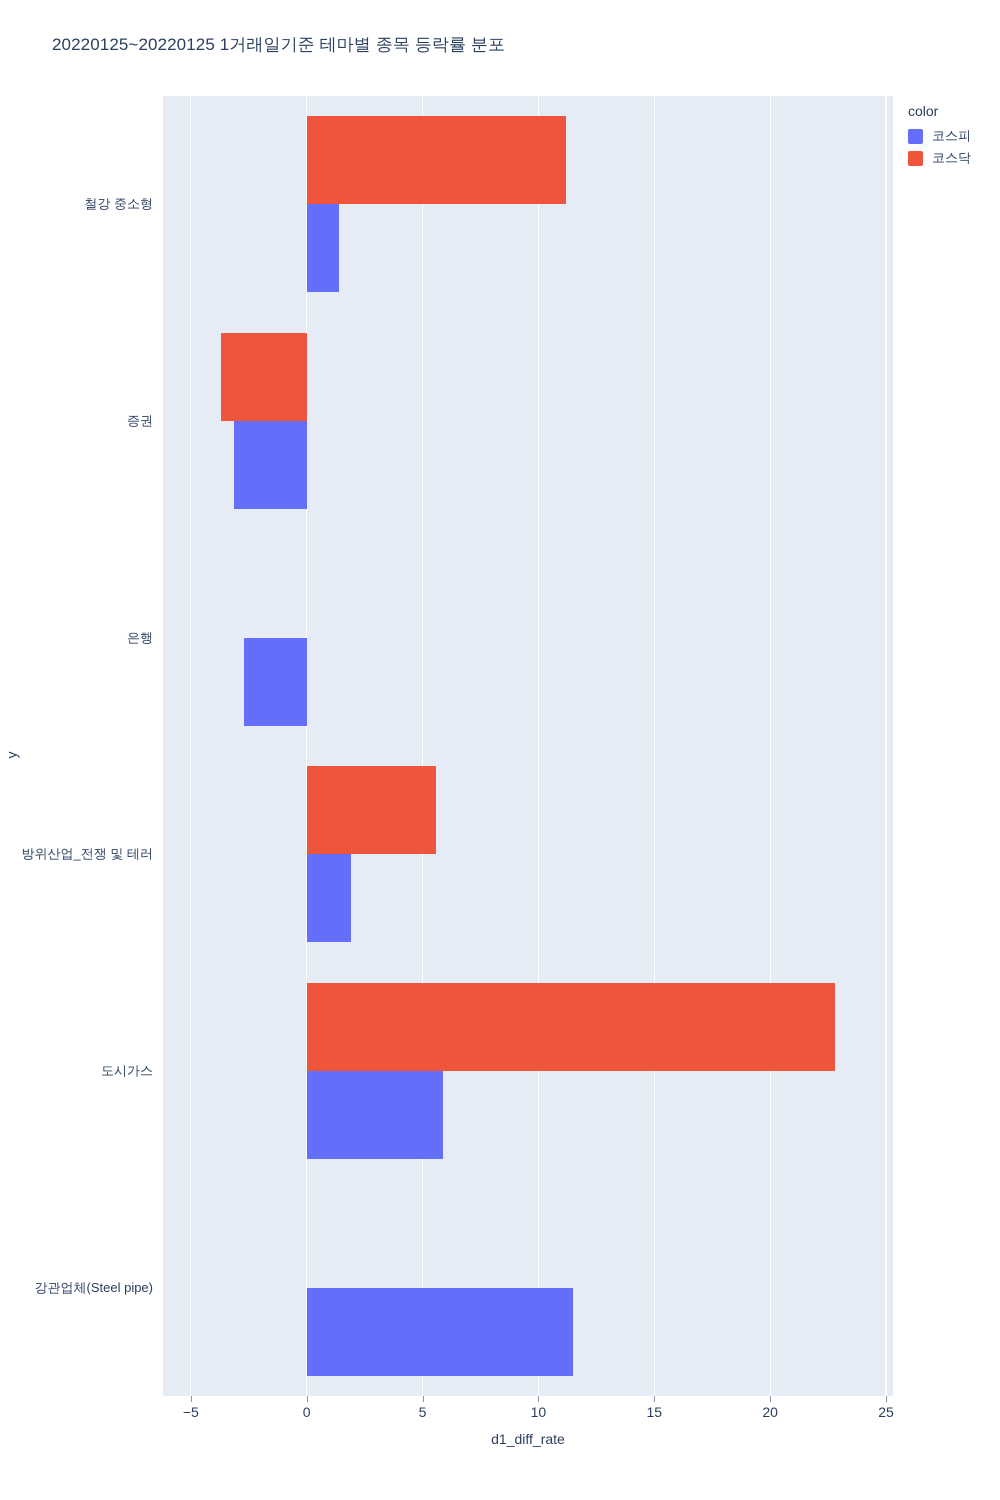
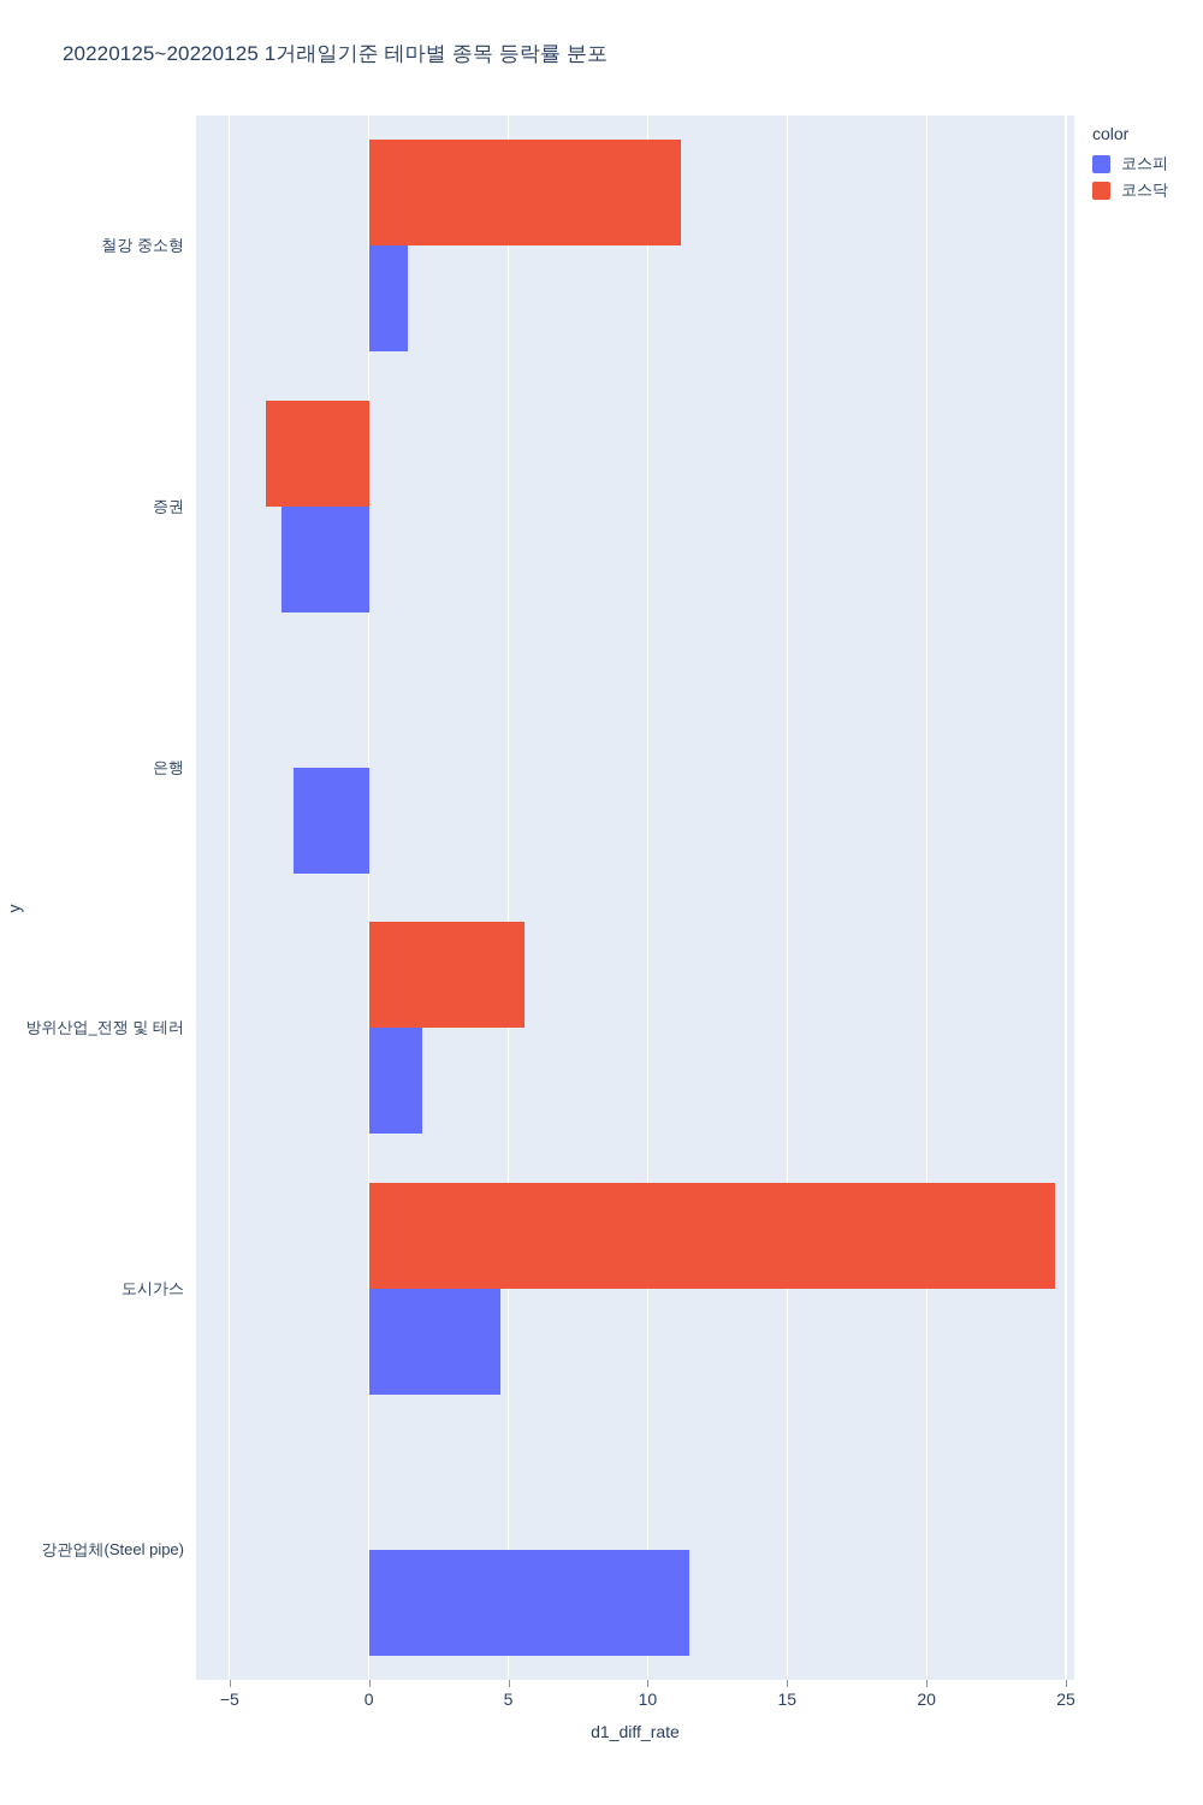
코스피/도시가스: 5.9 -> 4.7
코스닥/도시가스: 22.8 -> 24.6
